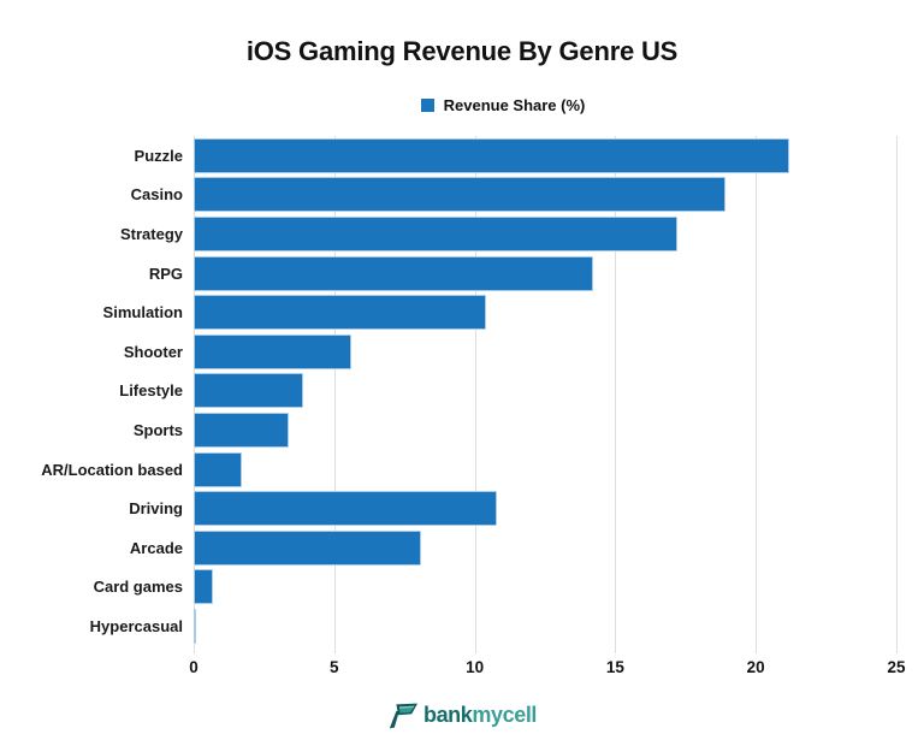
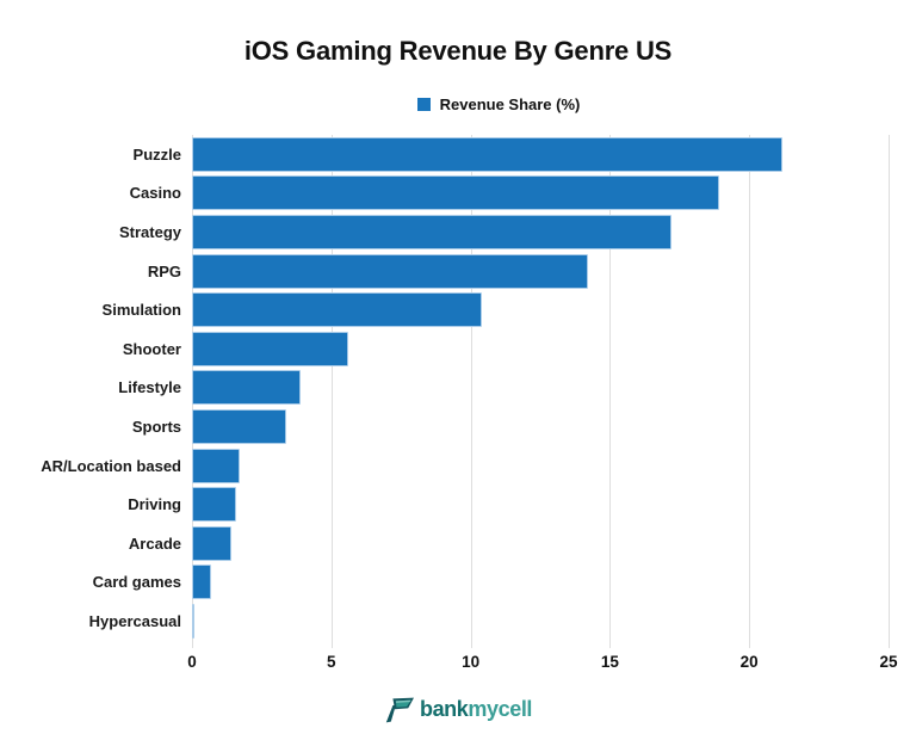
Driving: 10.8 -> 1.6
Arcade: 8.1 -> 1.4
